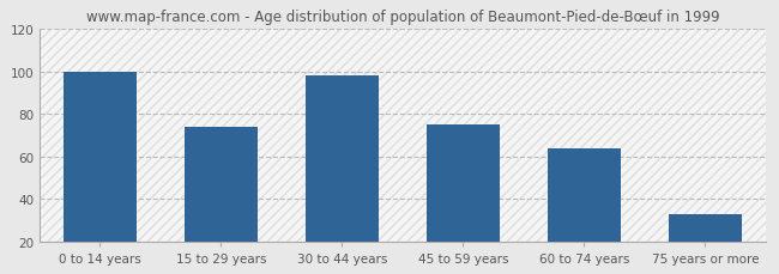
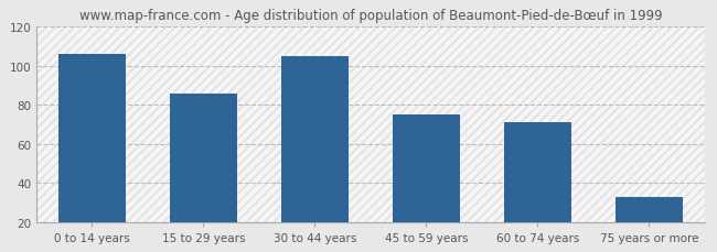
0 to 14 years: 100 -> 106
15 to 29 years: 74 -> 86
30 to 44 years: 98 -> 105
60 to 74 years: 64 -> 71
